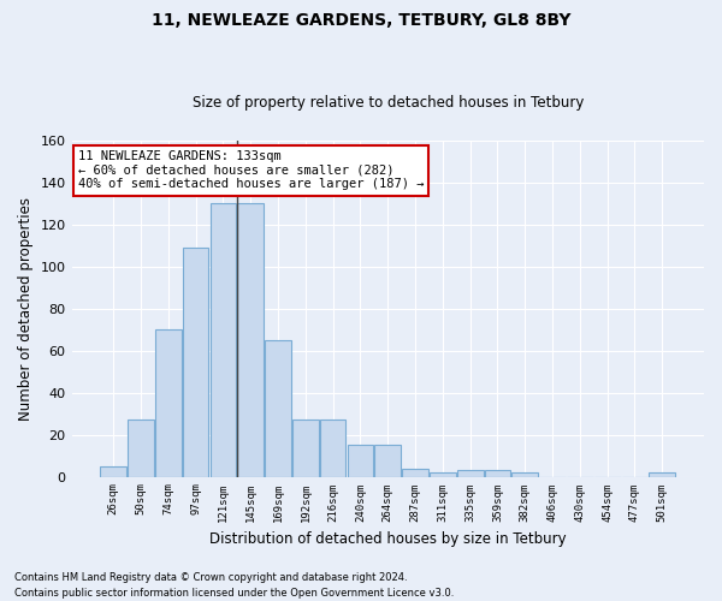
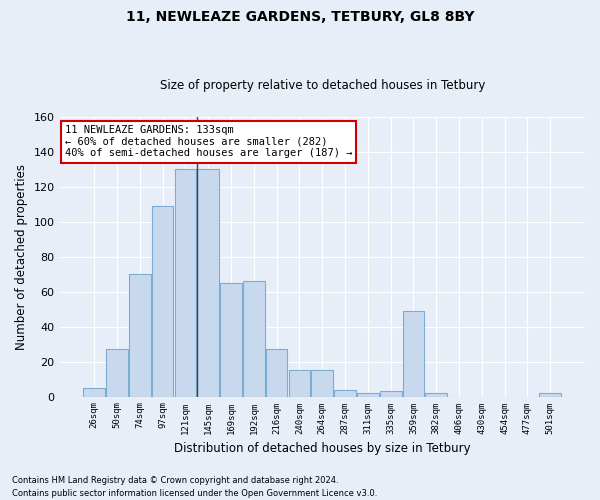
192sqm: 27 -> 66
359sqm: 3 -> 49
